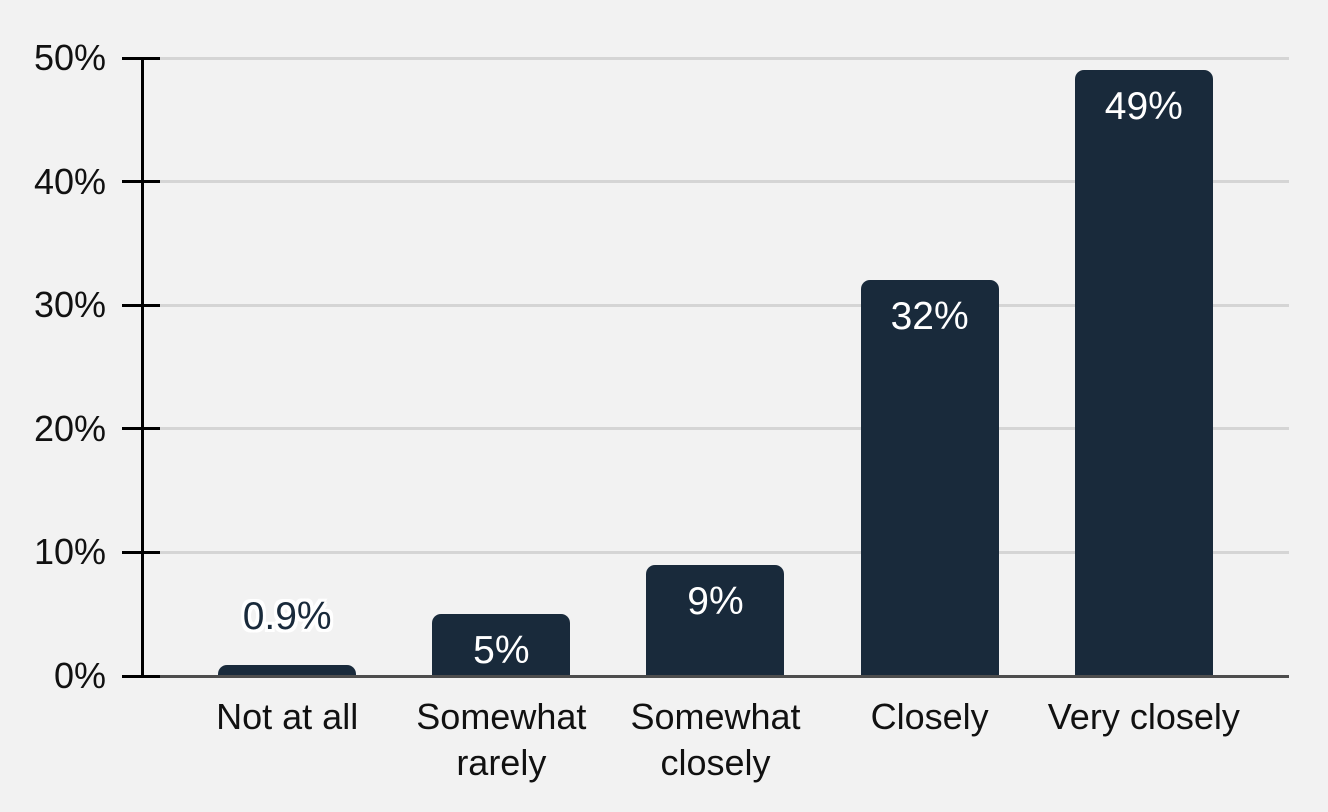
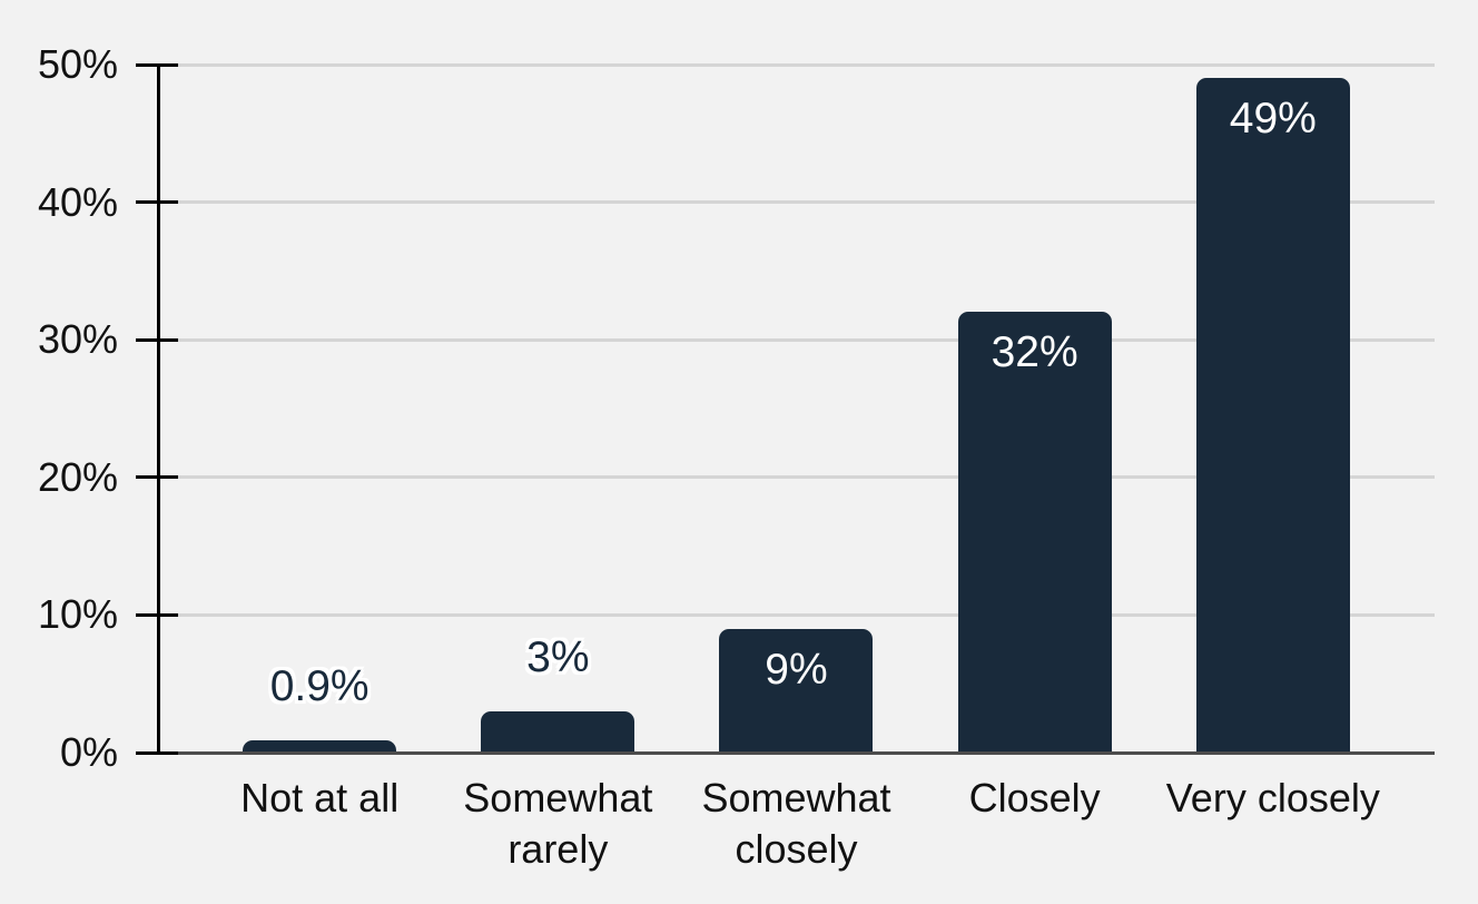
Somewhat rarely: 5% -> 3%
